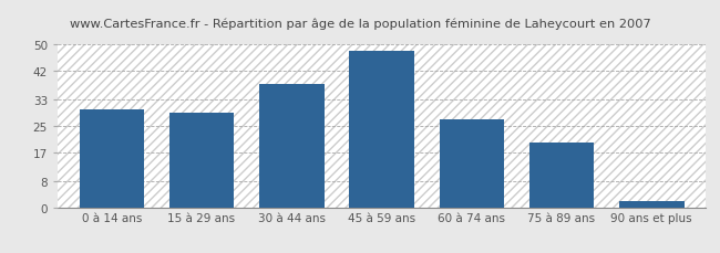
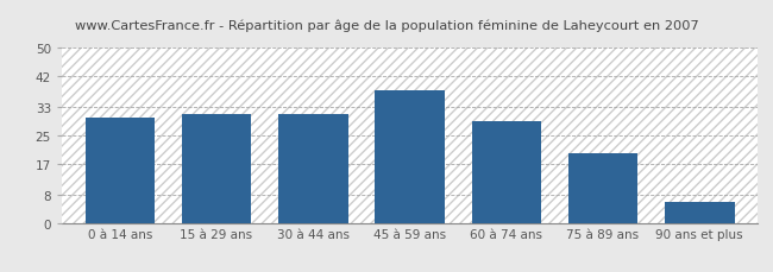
15 à 29 ans: 29 -> 31
30 à 44 ans: 38 -> 31
45 à 59 ans: 48 -> 38
60 à 74 ans: 27 -> 29
90 ans et plus: 2 -> 6
